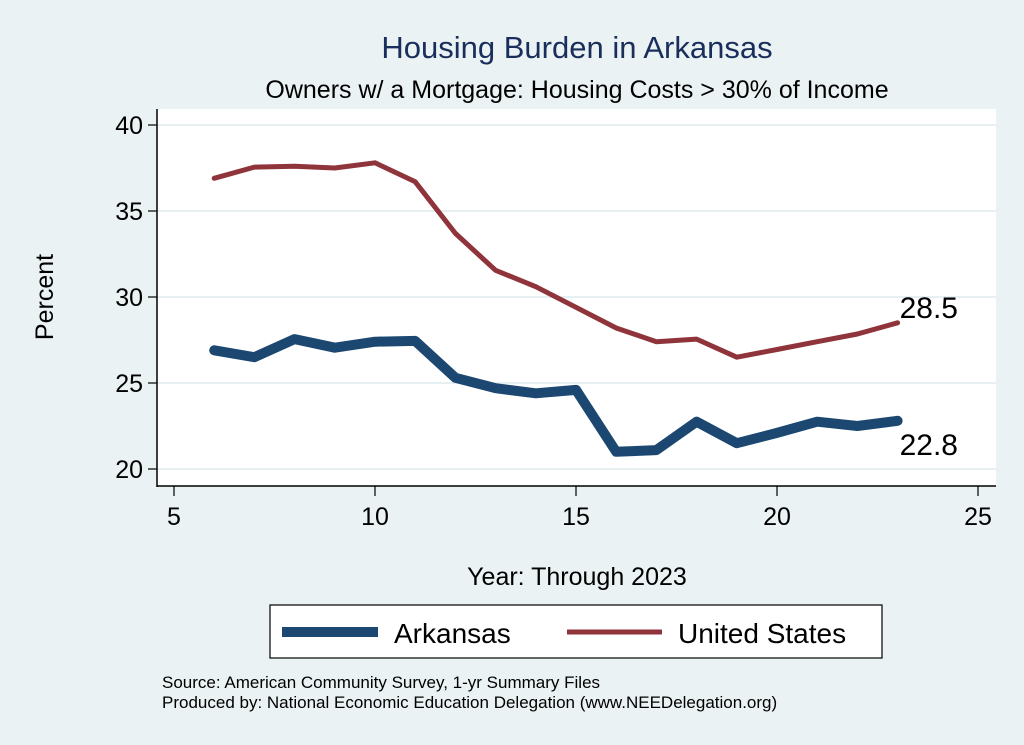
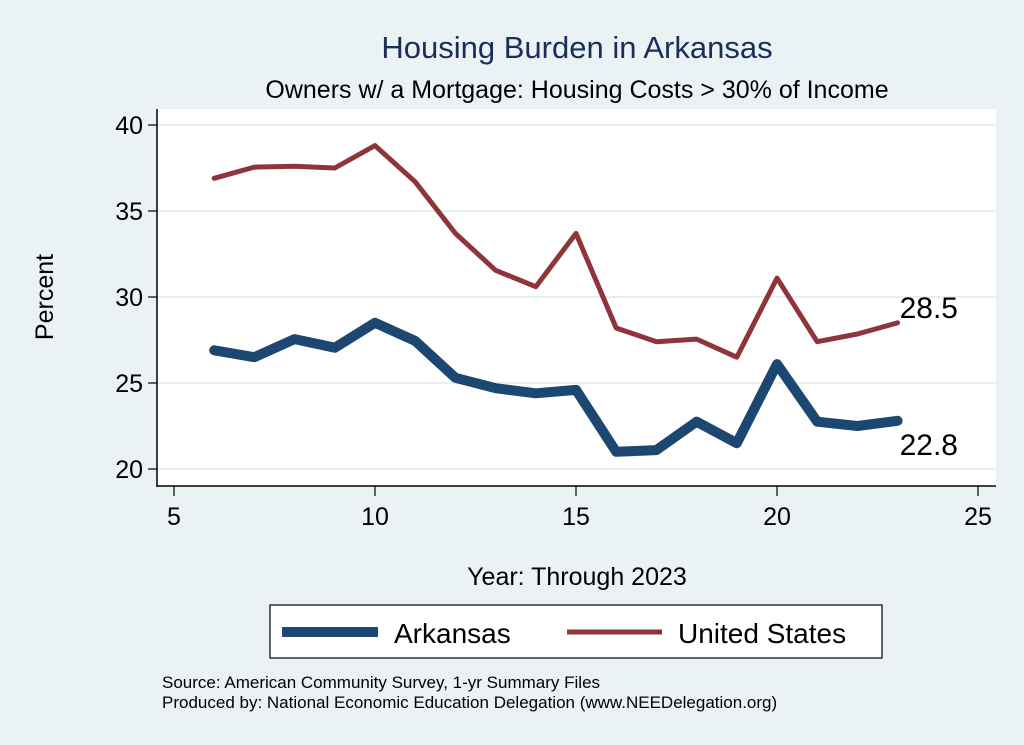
Arkansas/10: 27.4 -> 28.5
United States/10: 37.8 -> 38.8
United States/15: 29.4 -> 33.7
Arkansas/20: 22.1 -> 26.1
United States/20: 26.9 -> 31.1
